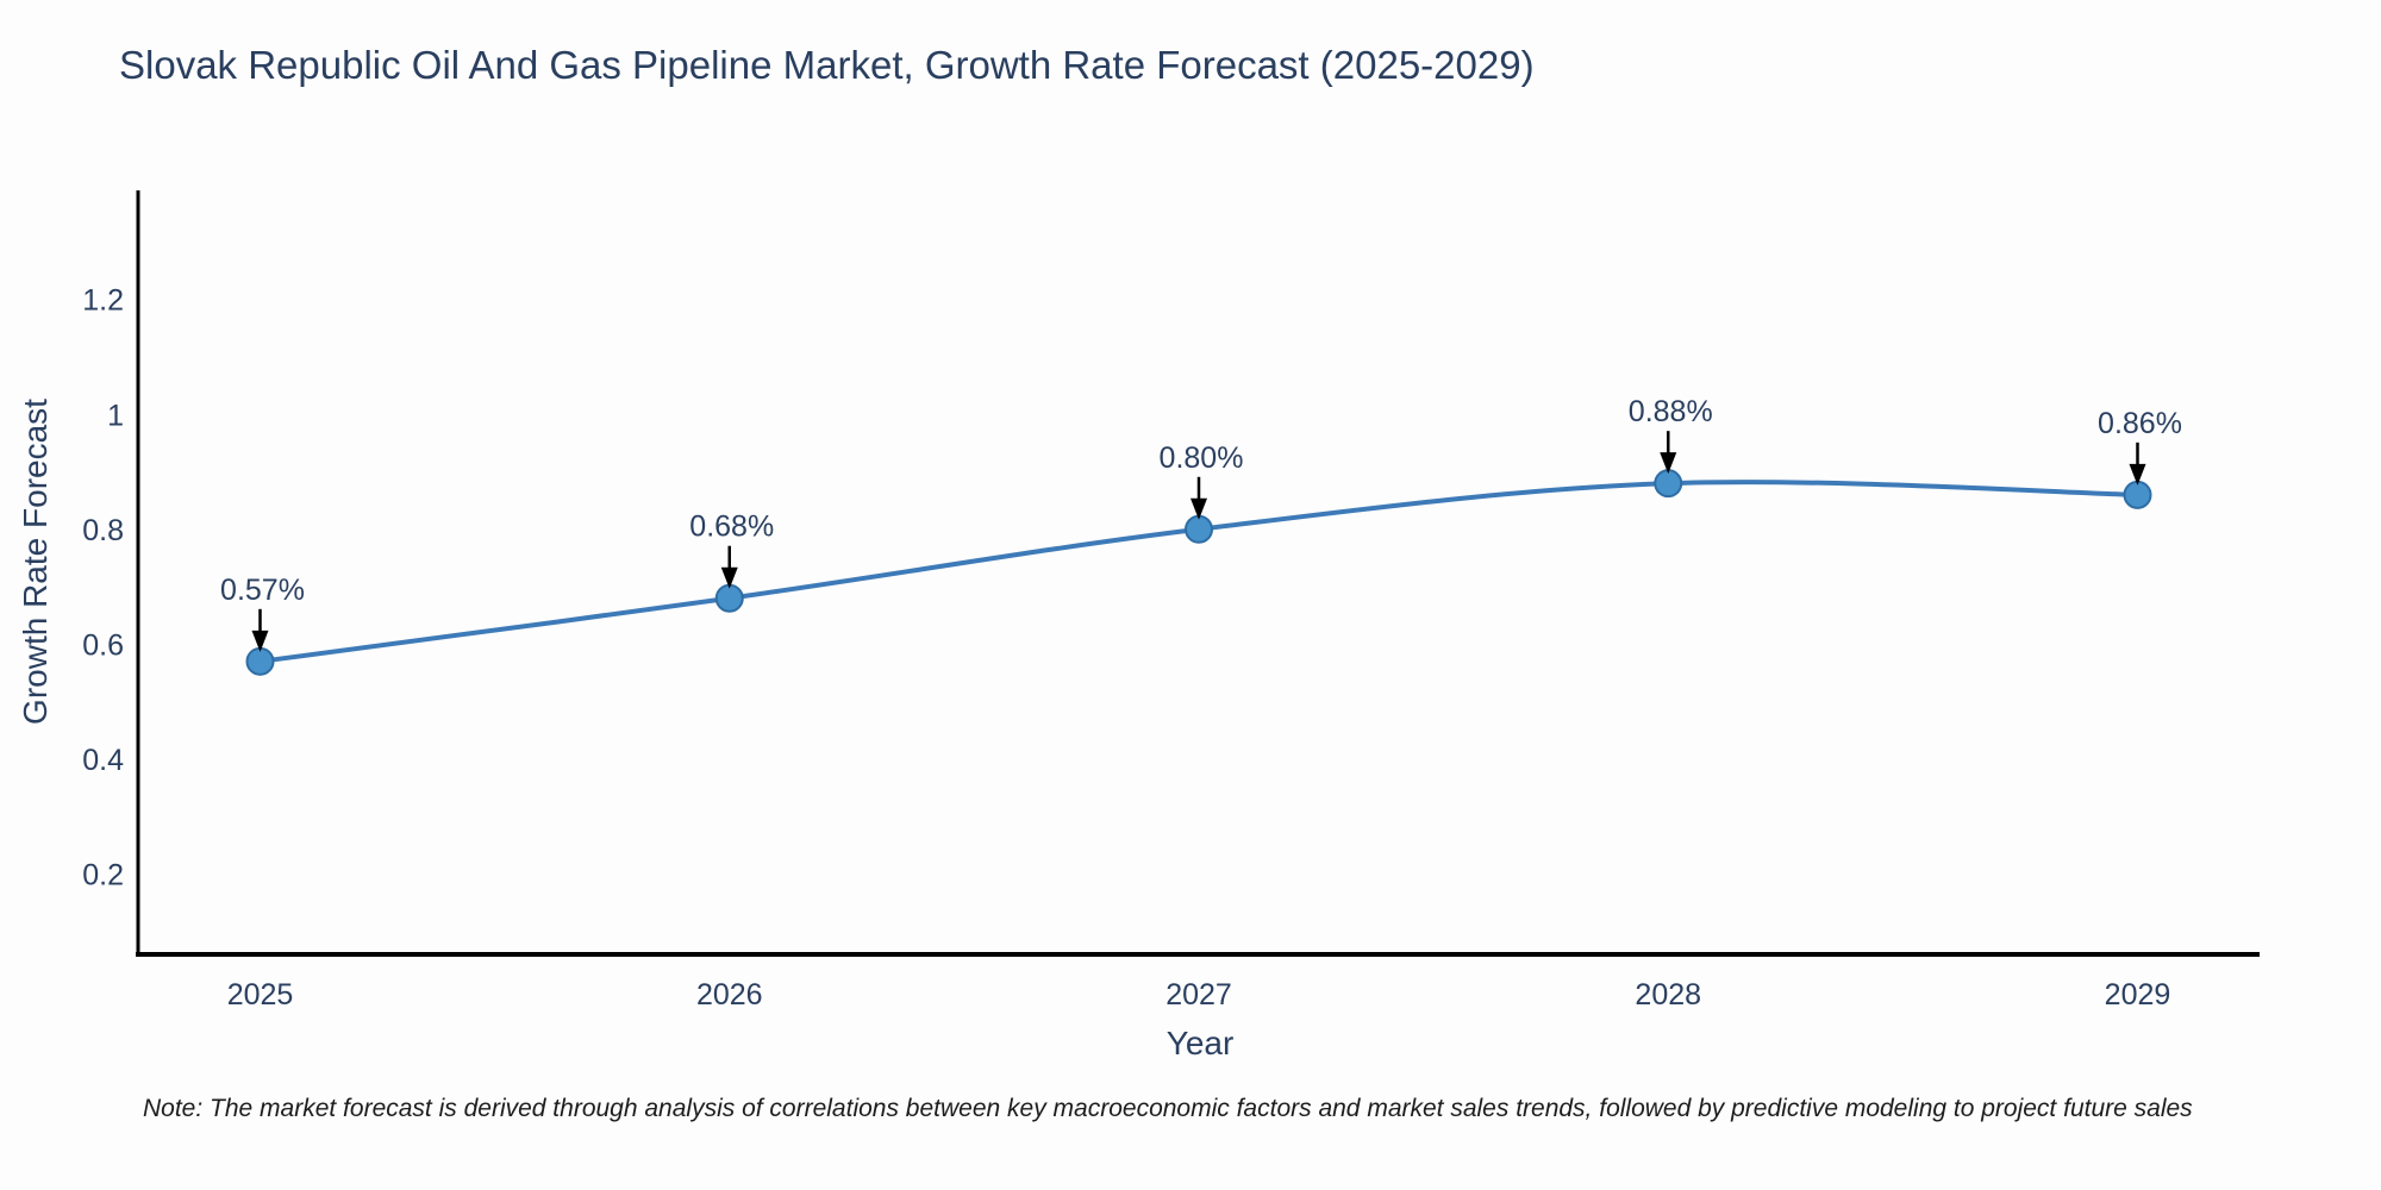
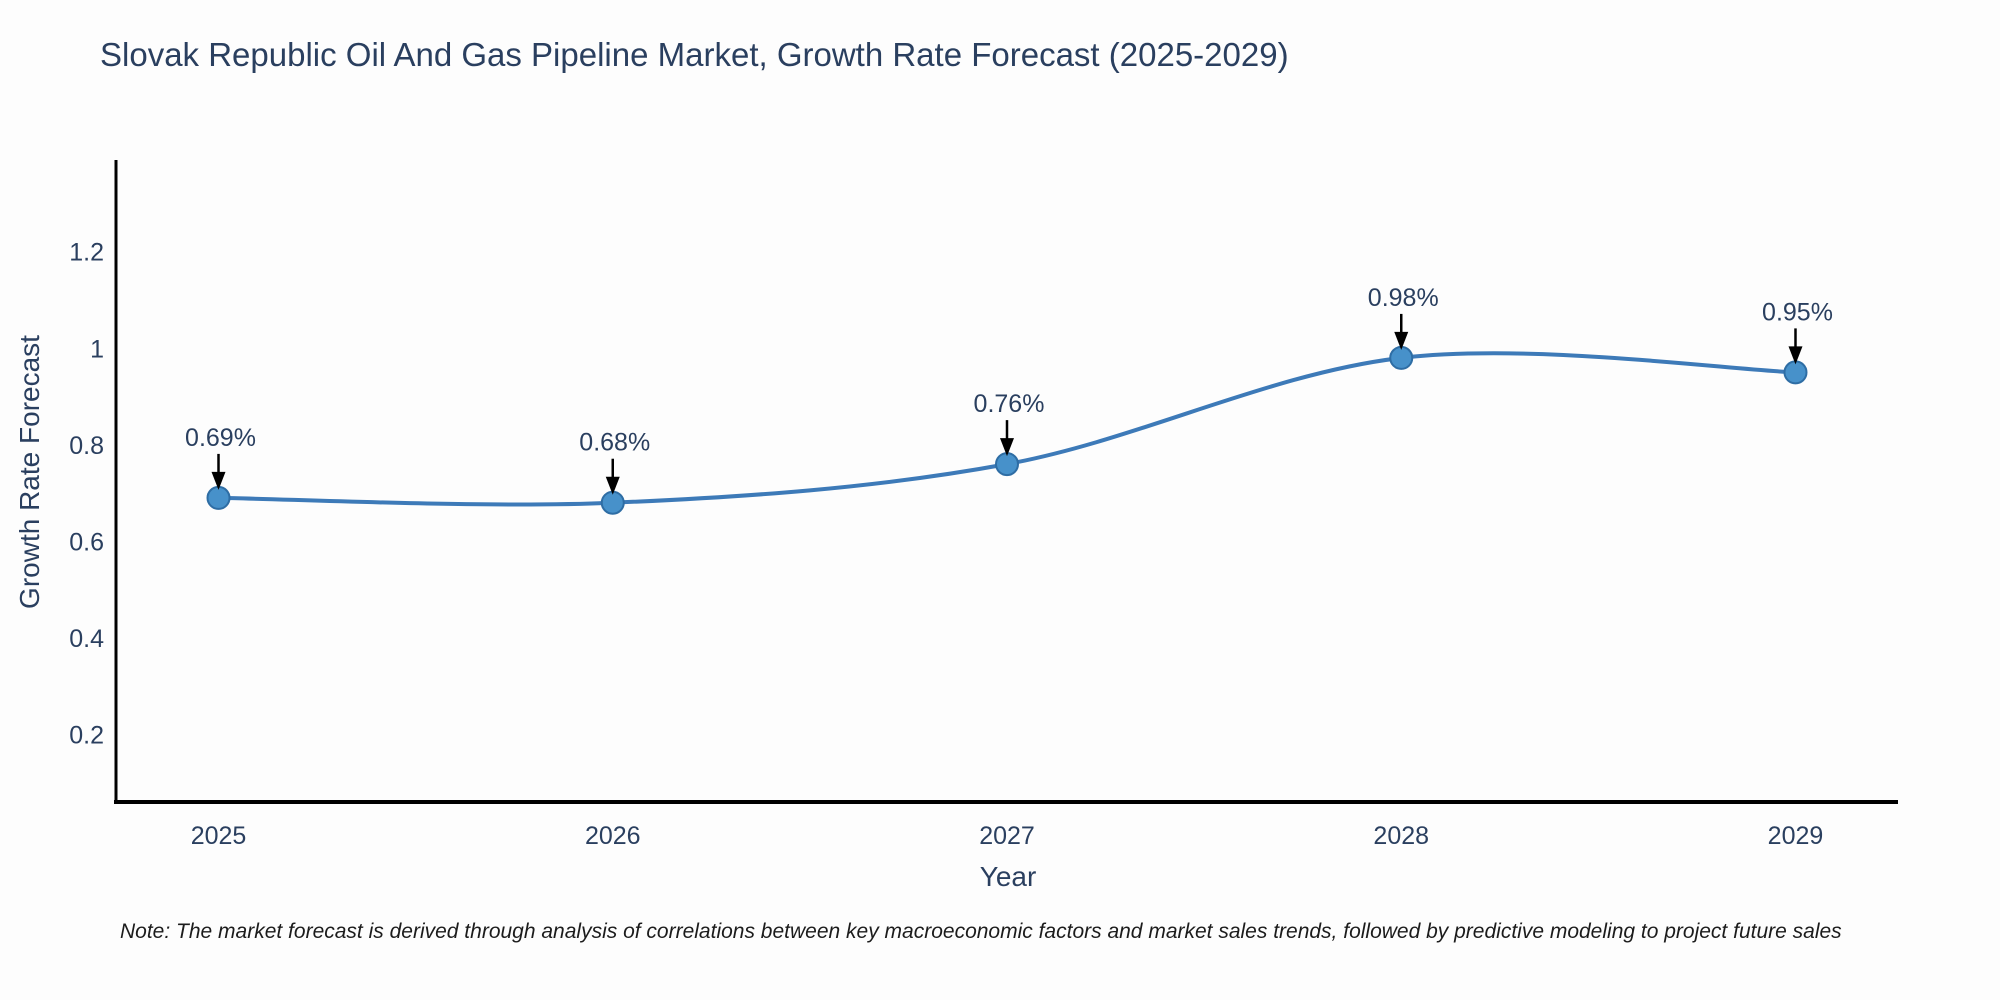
2025: 0.57% -> 0.69%
2027: 0.80% -> 0.76%
2028: 0.88% -> 0.98%
2029: 0.86% -> 0.95%
